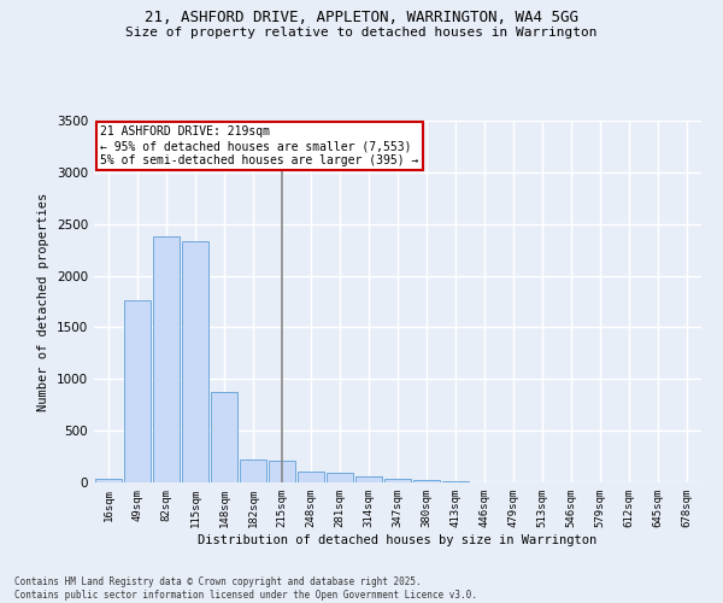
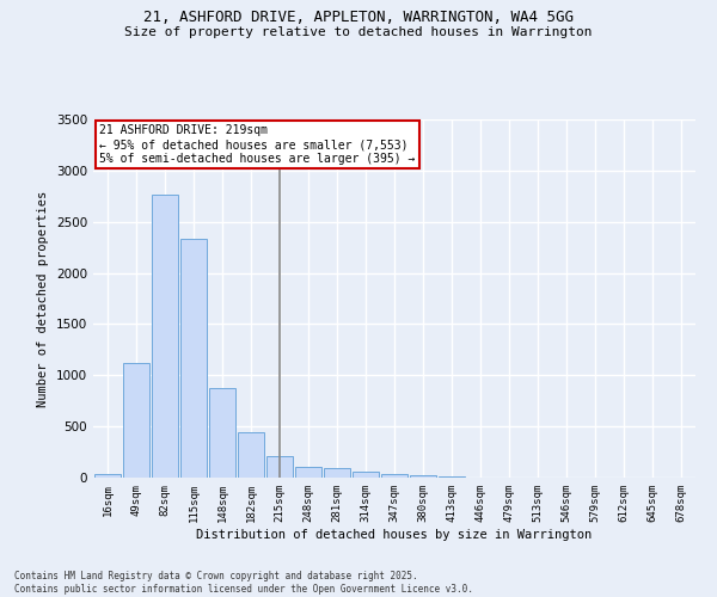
49sqm: 1760 -> 1120
82sqm: 2380 -> 2760
182sqm: 220 -> 440
